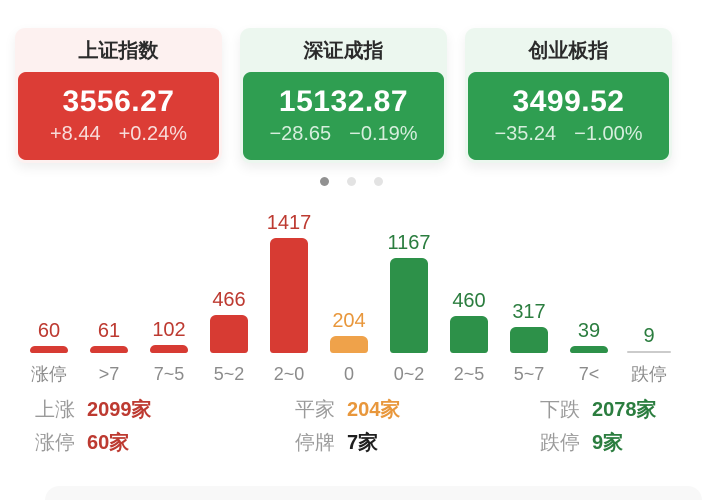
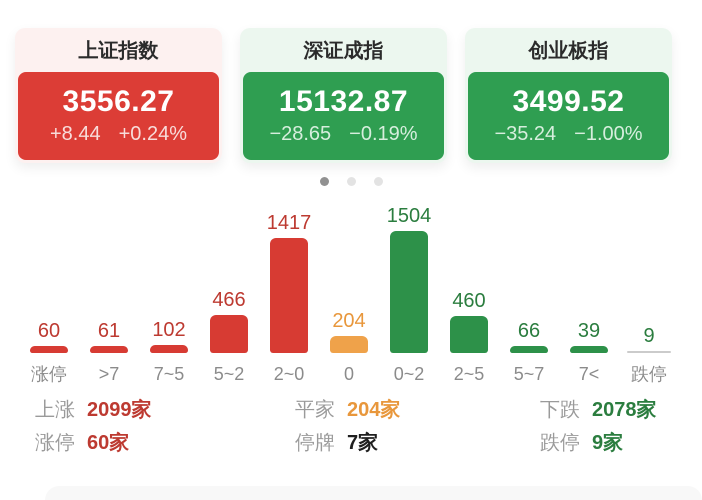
0~2: 1167 -> 1504
5~7: 317 -> 66
